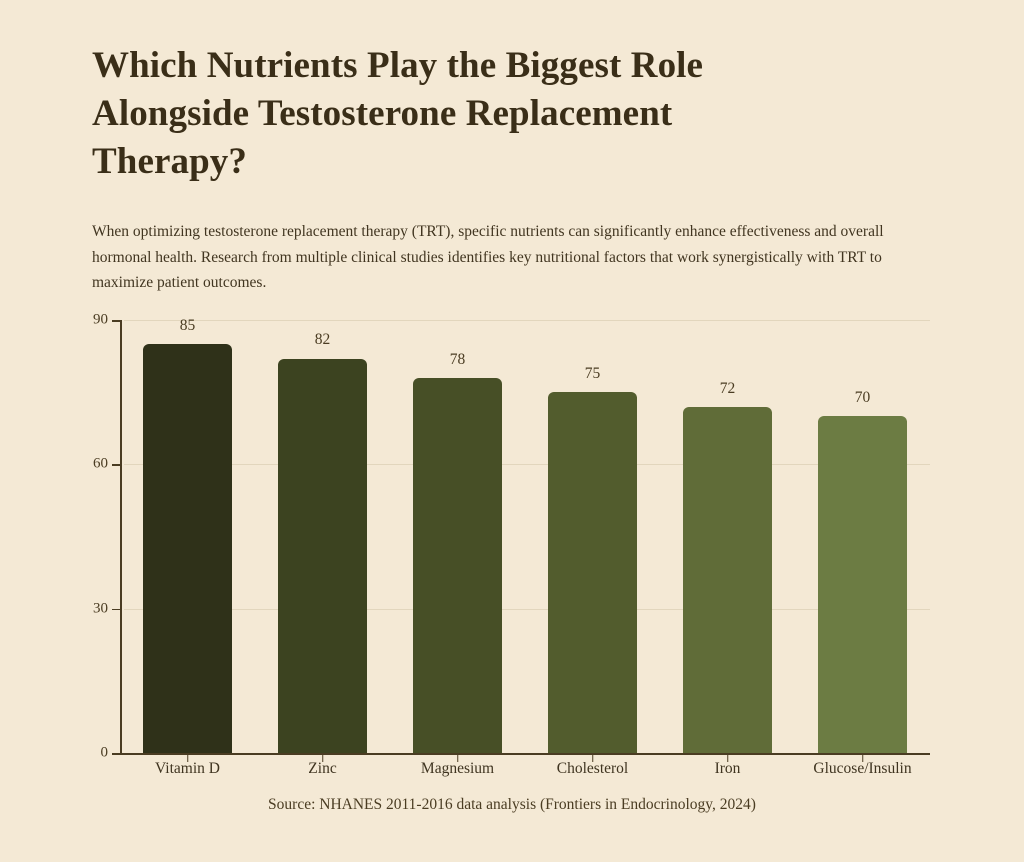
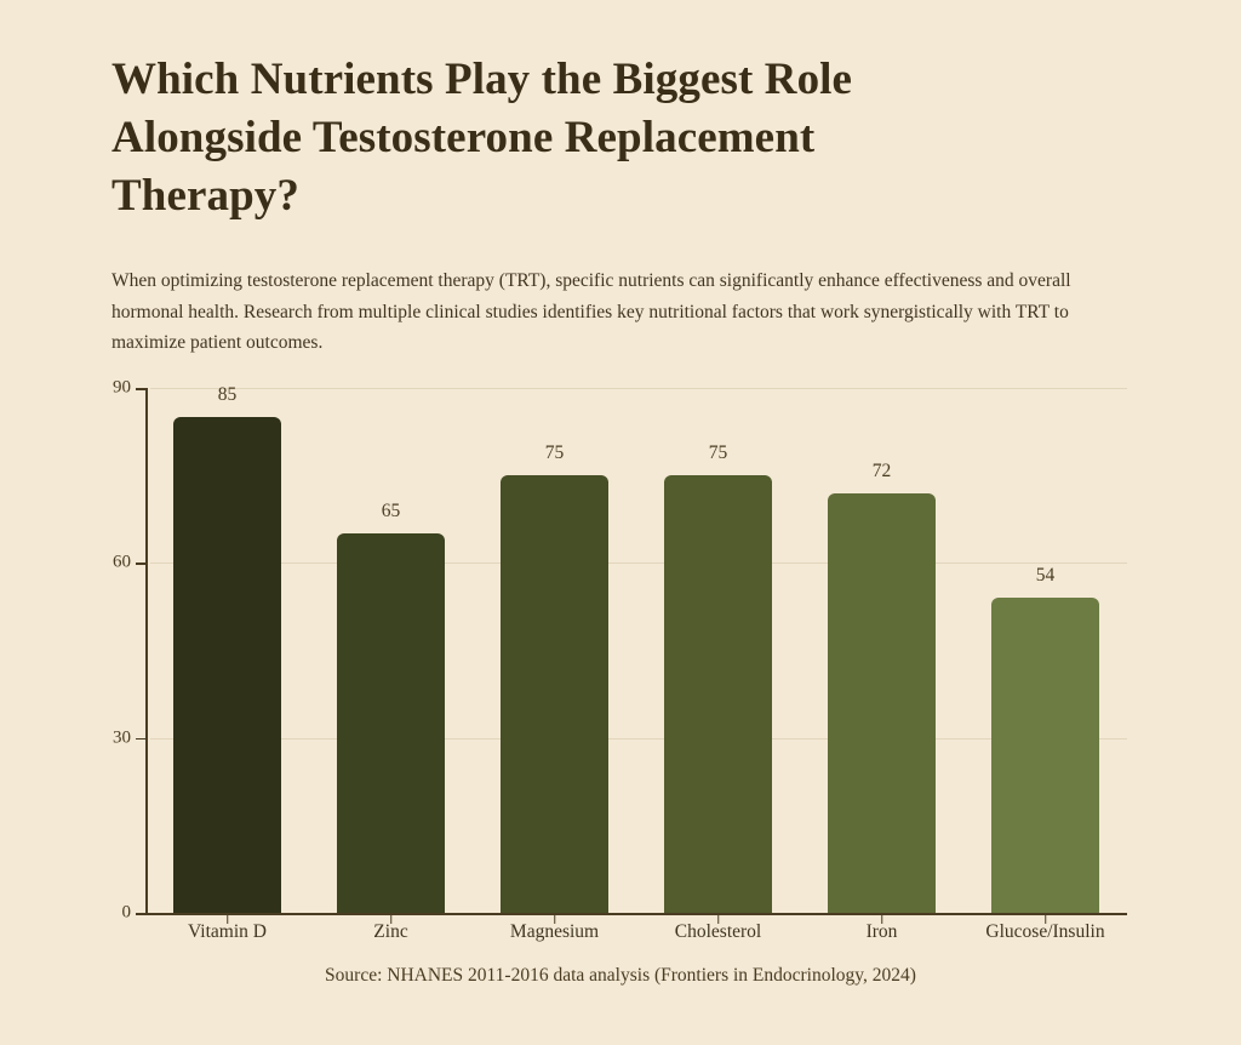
Zinc: 82 -> 65
Magnesium: 78 -> 75
Glucose/Insulin: 70 -> 54
